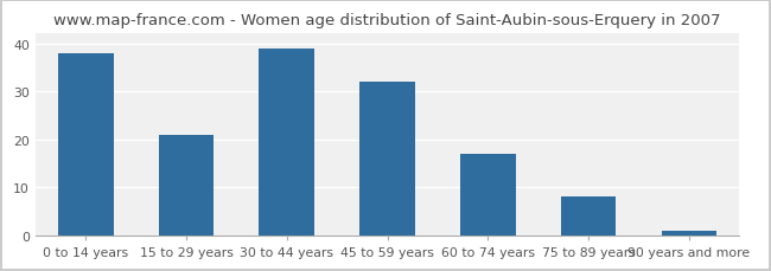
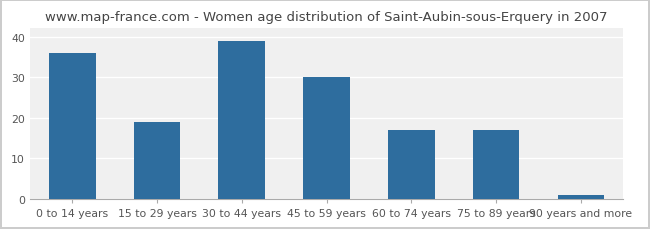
0 to 14 years: 38 -> 36
15 to 29 years: 21 -> 19
45 to 59 years: 32 -> 30
75 to 89 years: 8 -> 17
